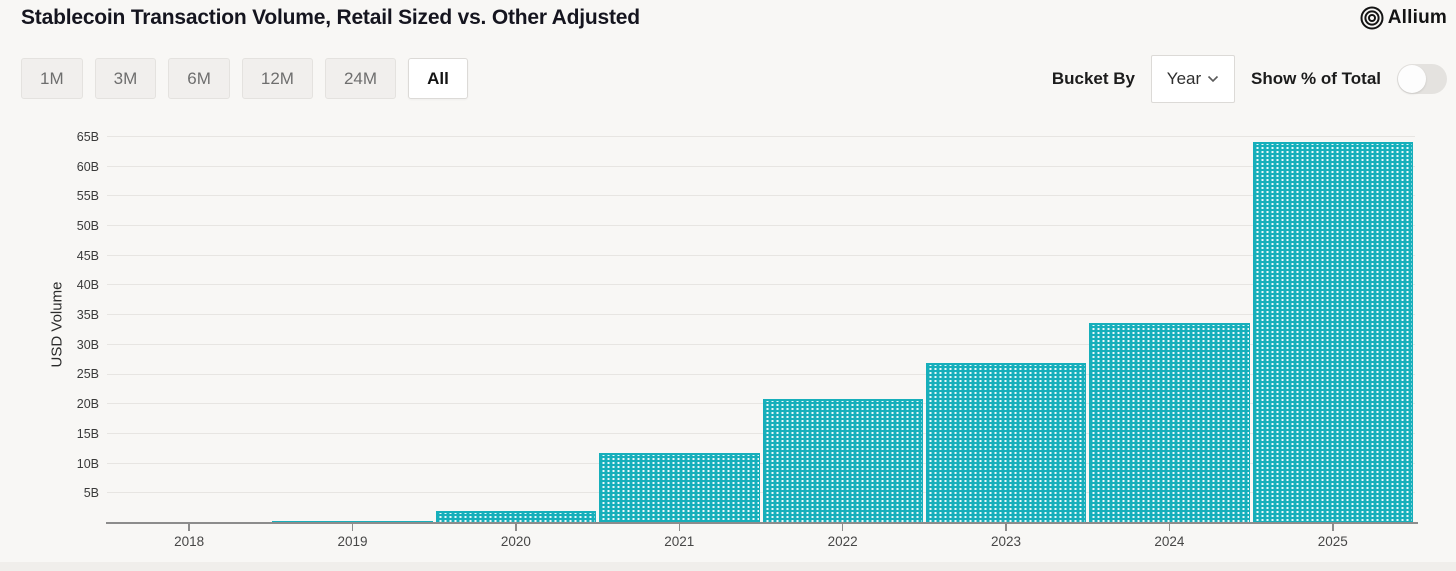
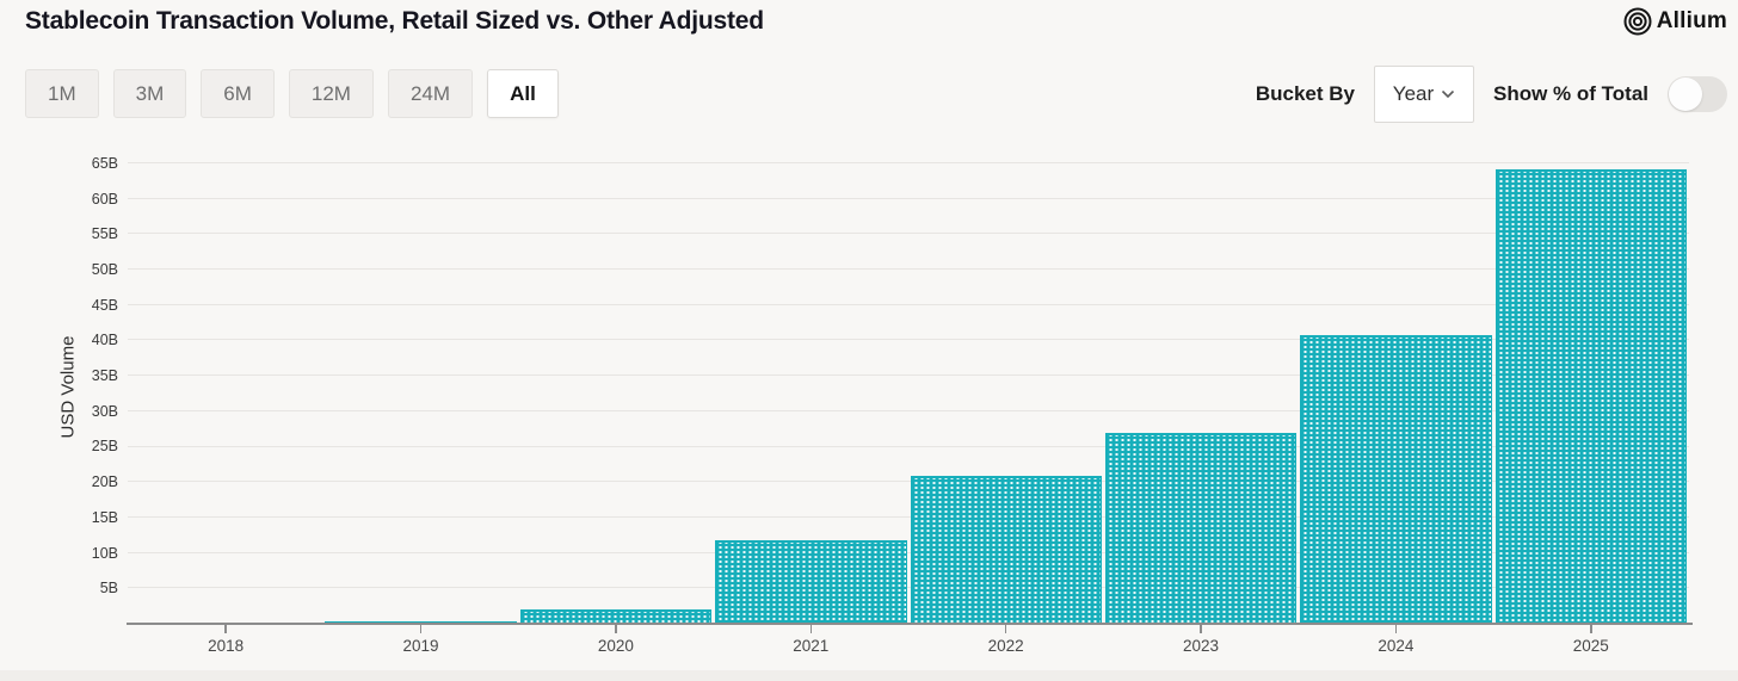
2024: 34B -> 41B
